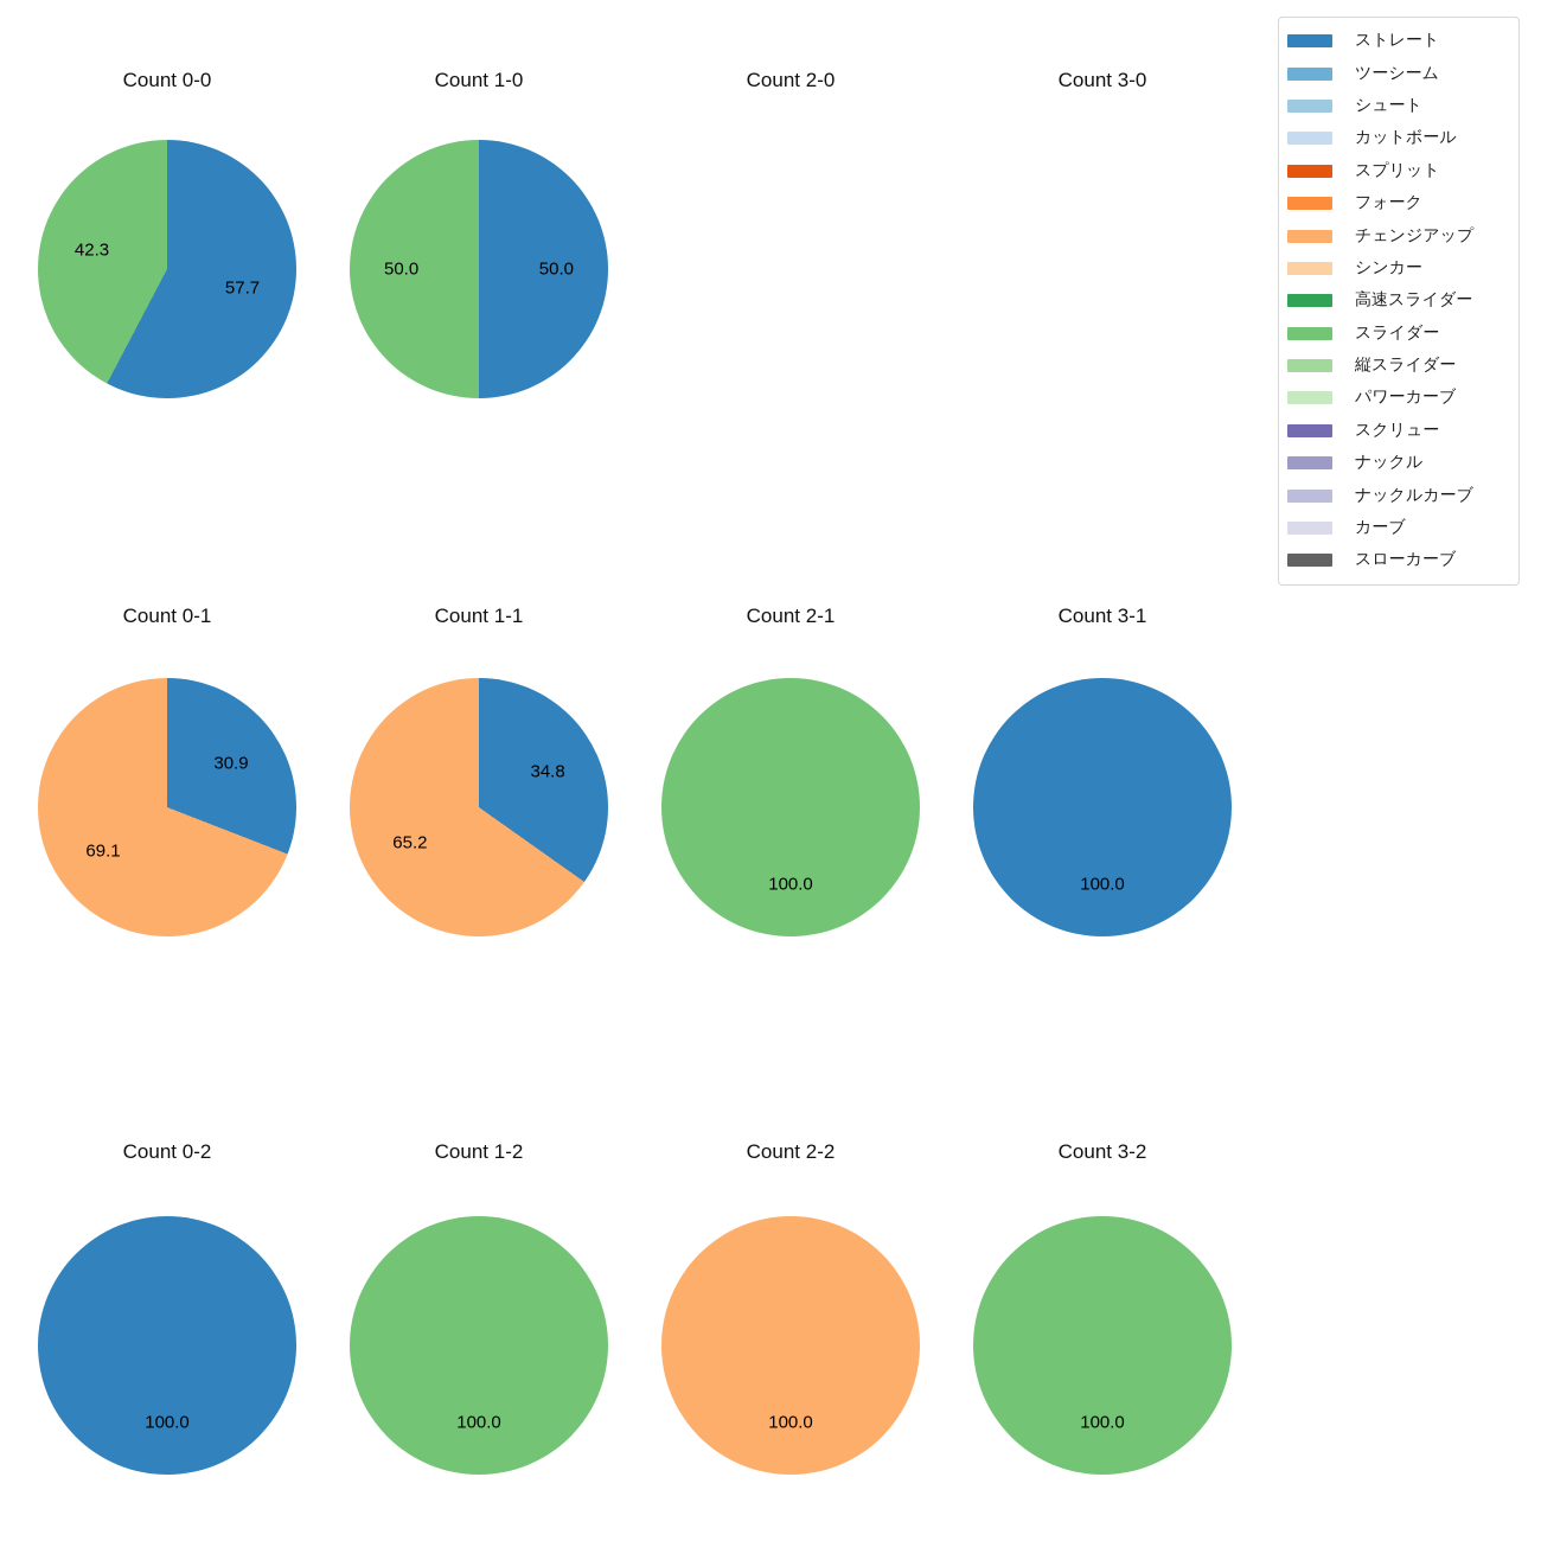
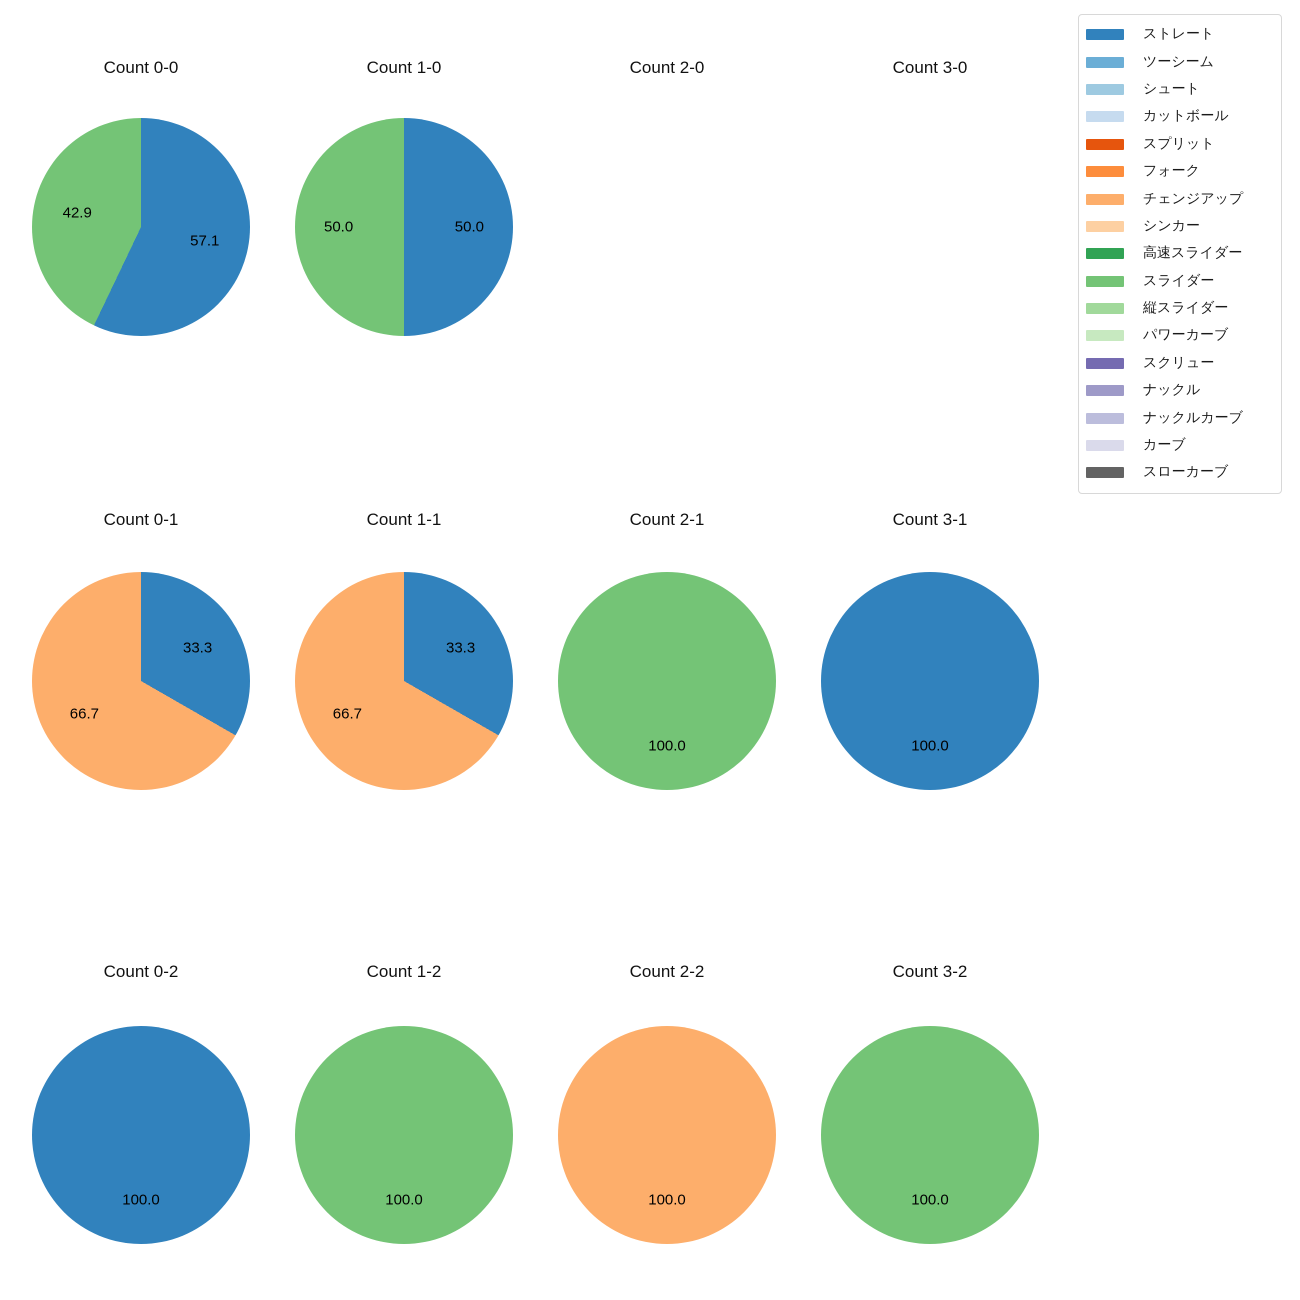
Count 0-0/ストレート: 57.7 -> 57.1
Count 0-0/スライダー: 42.3 -> 42.9
Count 0-1/ストレート: 30.9 -> 33.3
Count 0-1/チェンジアップ: 69.1 -> 66.7
Count 1-1/ストレート: 34.8 -> 33.3
Count 1-1/チェンジアップ: 65.2 -> 66.7
